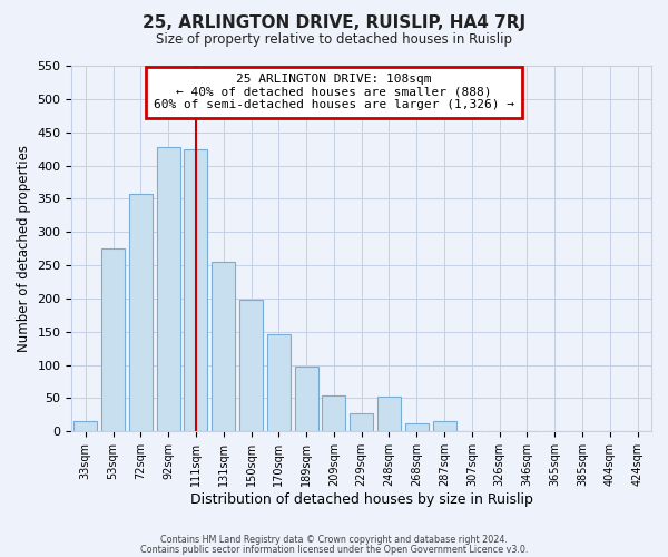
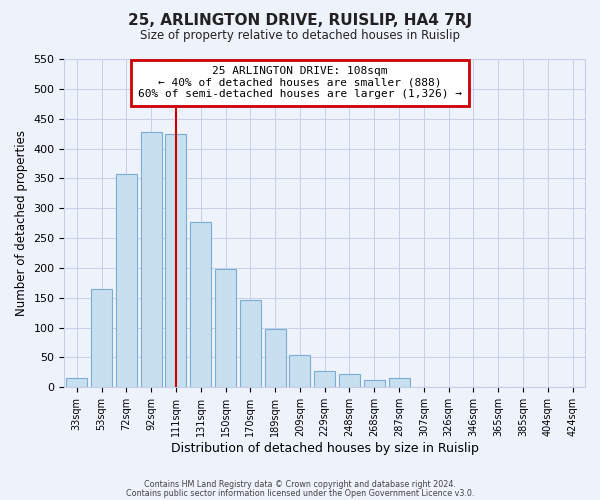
53sqm: 276 -> 165
131sqm: 256 -> 277
248sqm: 52 -> 23
